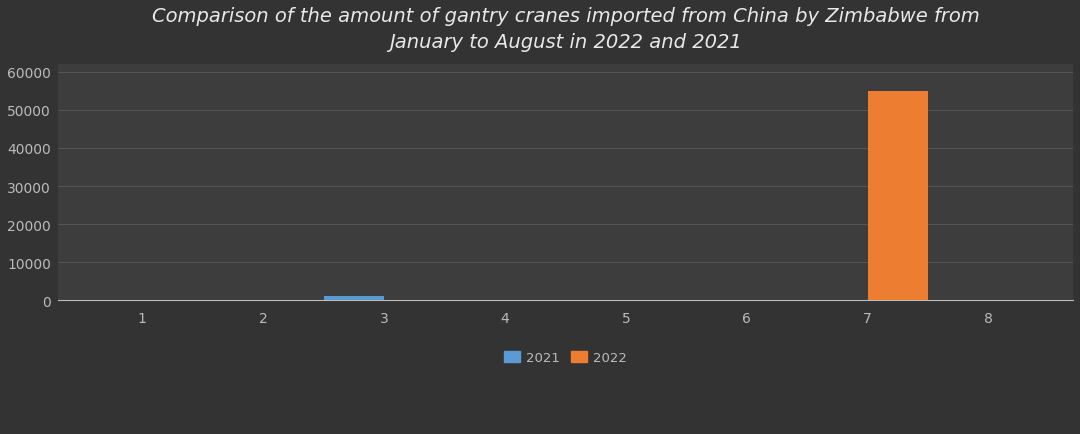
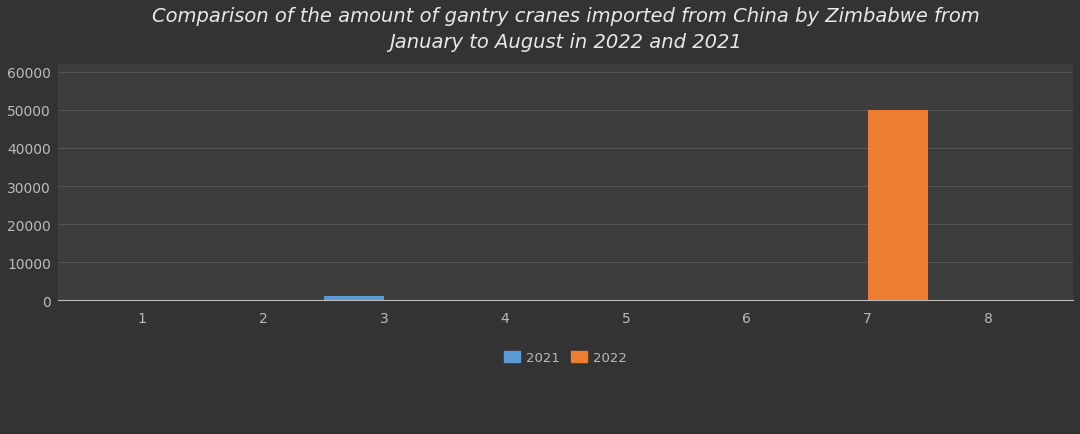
2022/7: 55000 -> 50000
